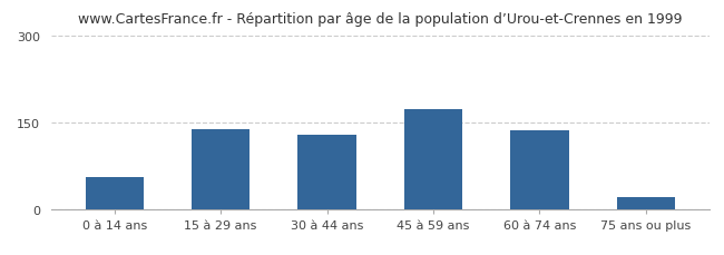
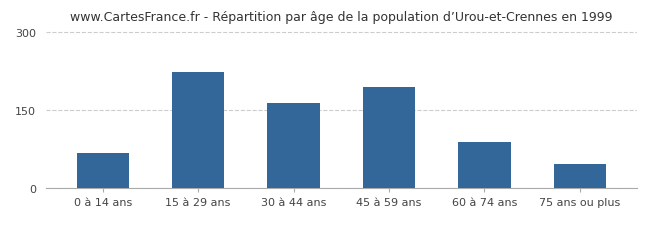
0 à 14 ans: 55 -> 66
15 à 29 ans: 138 -> 222
30 à 44 ans: 128 -> 162
45 à 59 ans: 172 -> 194
60 à 74 ans: 135 -> 88
75 ans ou plus: 20 -> 46
